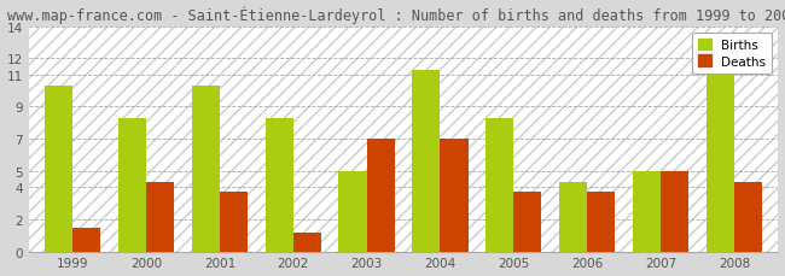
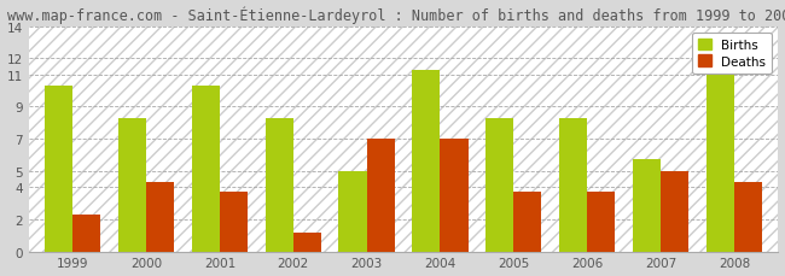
Deaths/1999: 1.5 -> 2.3
Births/2006: 4.3 -> 8.3
Births/2007: 5.0 -> 5.7
